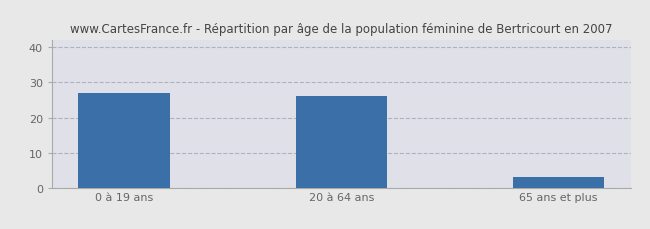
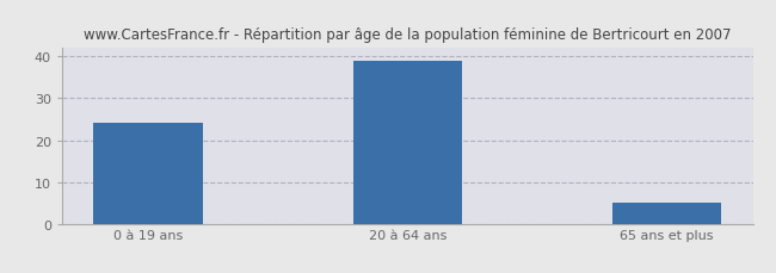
0 à 19 ans: 27 -> 24
20 à 64 ans: 26 -> 39
65 ans et plus: 3 -> 5
